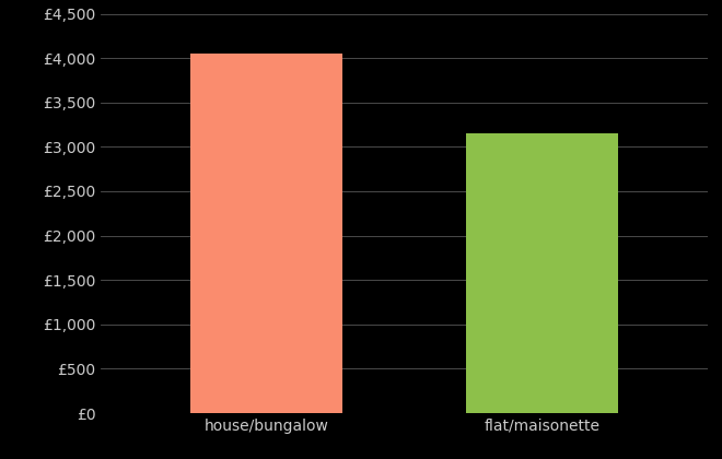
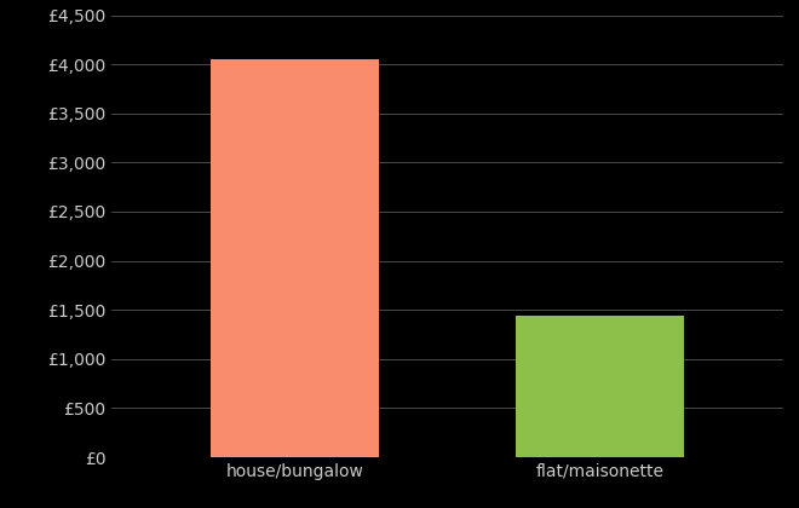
flat/maisonette: £3,150 -> £1,440
